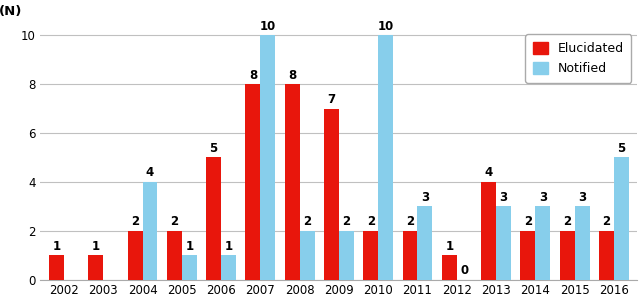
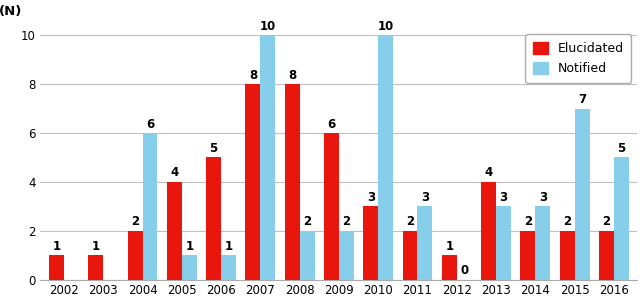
Notified/2004: 4 -> 6
Elucidated/2005: 2 -> 4
Elucidated/2009: 7 -> 6
Elucidated/2010: 2 -> 3
Notified/2015: 3 -> 7
